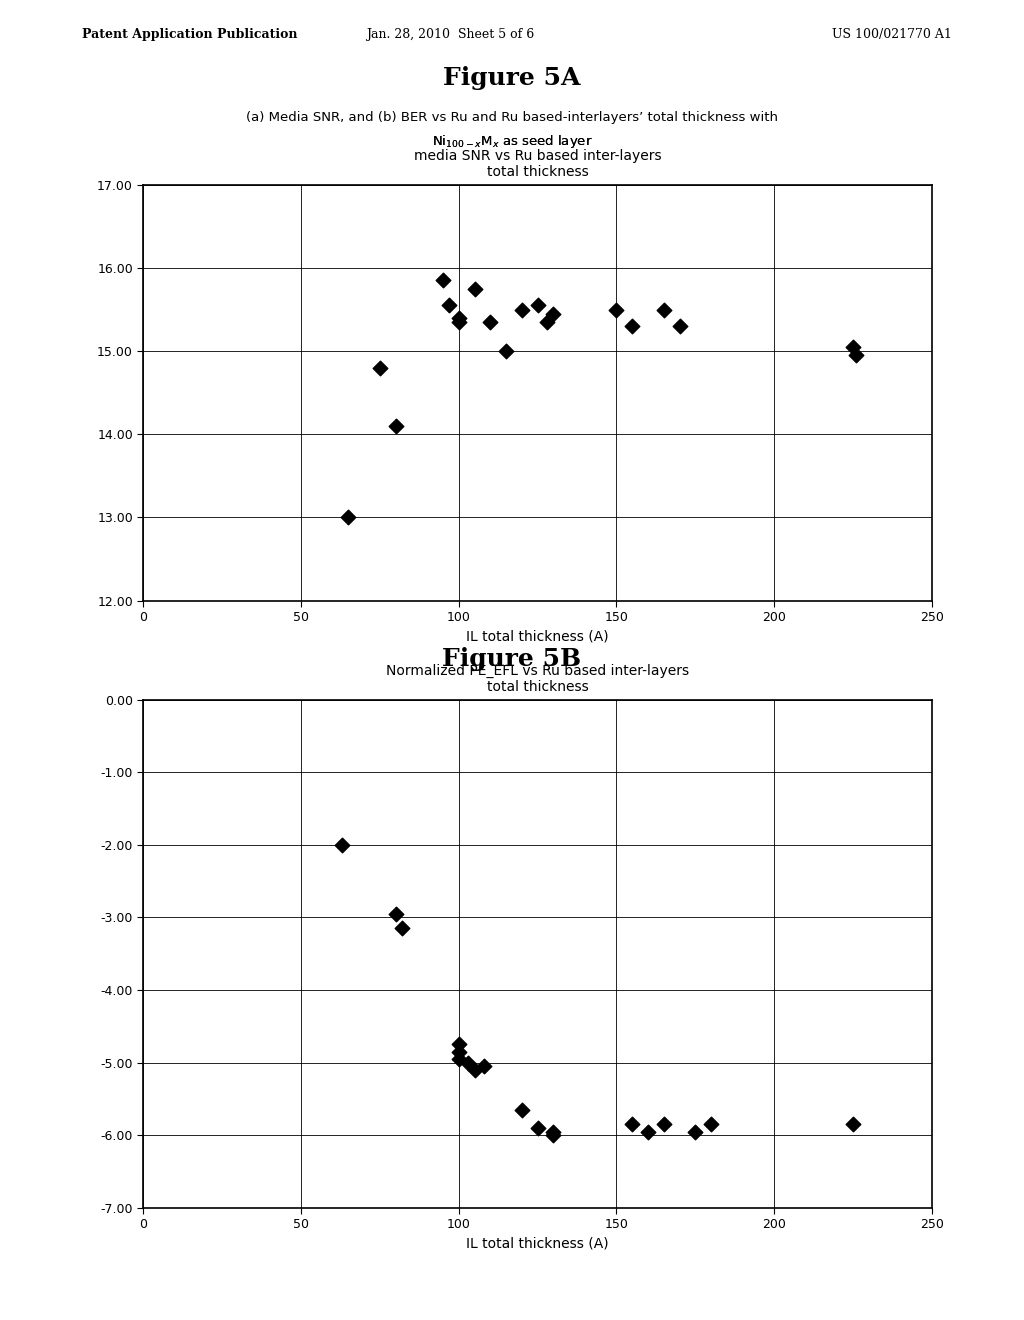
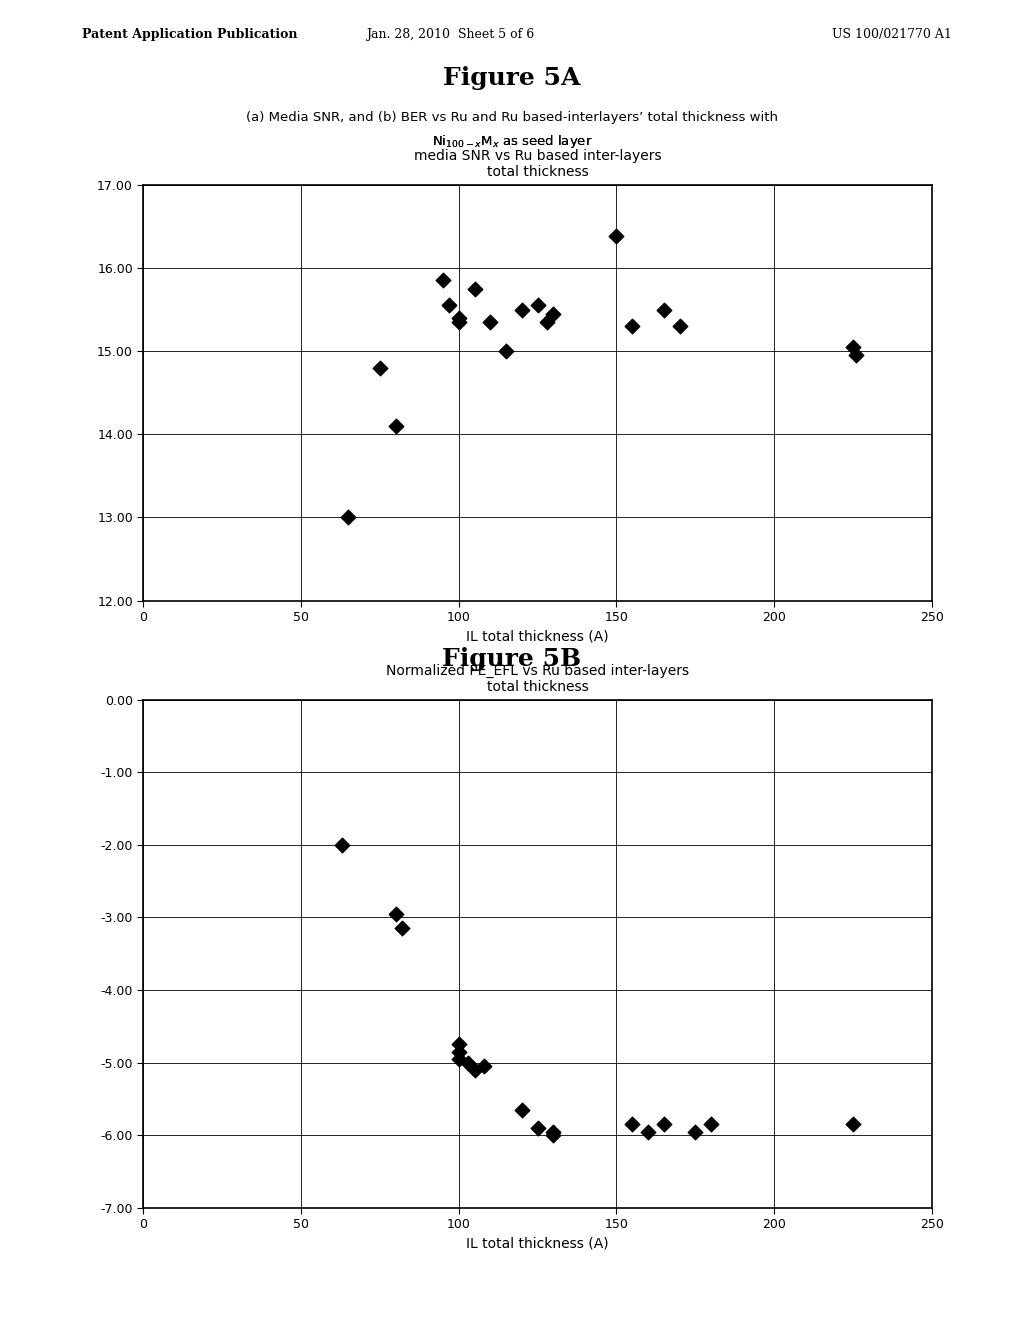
media SNR vs Ru based inter-layers total thickness/150: 15.50 -> 16.38
